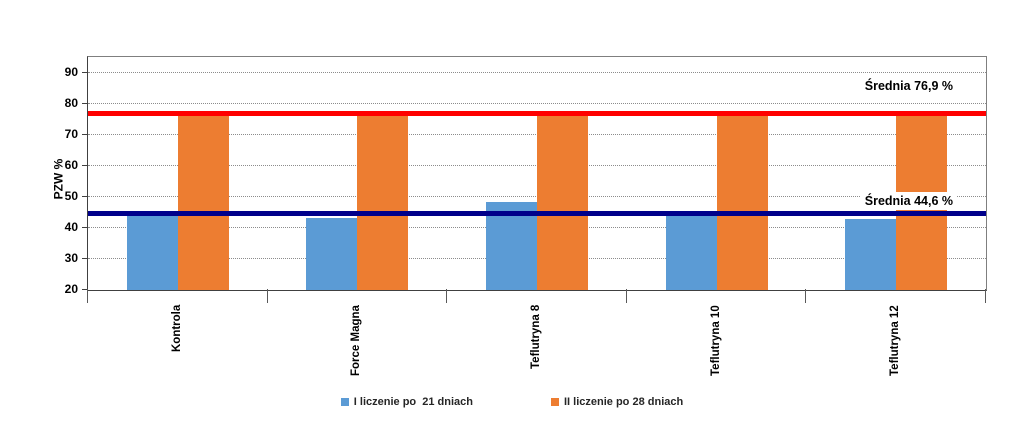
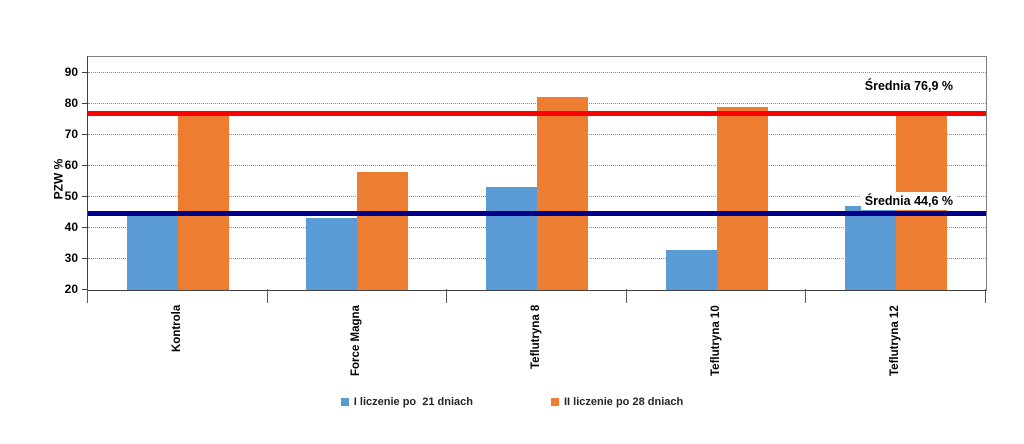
II liczenie po 28 dniach/Force Magna: 78 -> 58
I liczenie po 21 dniach/Teflutryna 8: 48 -> 53
II liczenie po 28 dniach/Teflutryna 8: 78 -> 82
I liczenie po 21 dniach/Teflutryna 10: 44 -> 33
II liczenie po 28 dniach/Teflutryna 10: 76 -> 79
I liczenie po 21 dniach/Teflutryna 12: 43 -> 47
